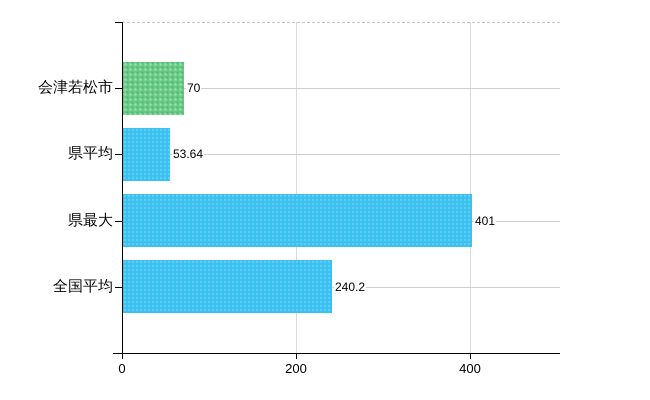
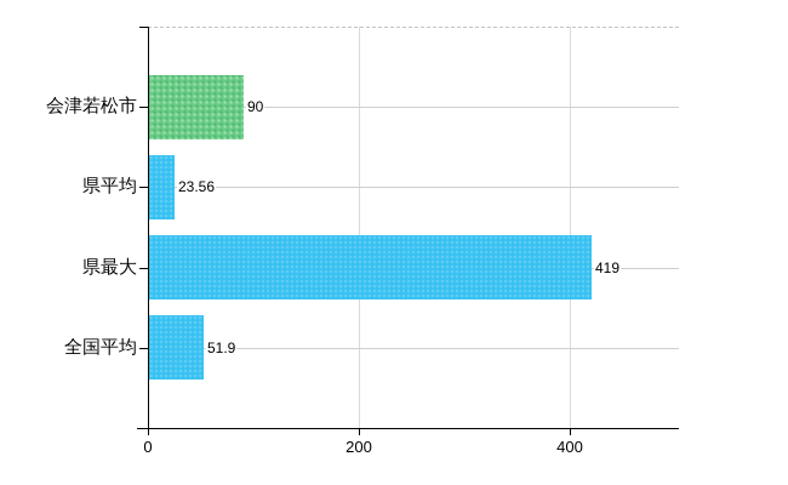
会津若松市: 70 -> 90
県平均: 53.64 -> 23.56
県最大: 401 -> 419
全国平均: 240.2 -> 51.9
